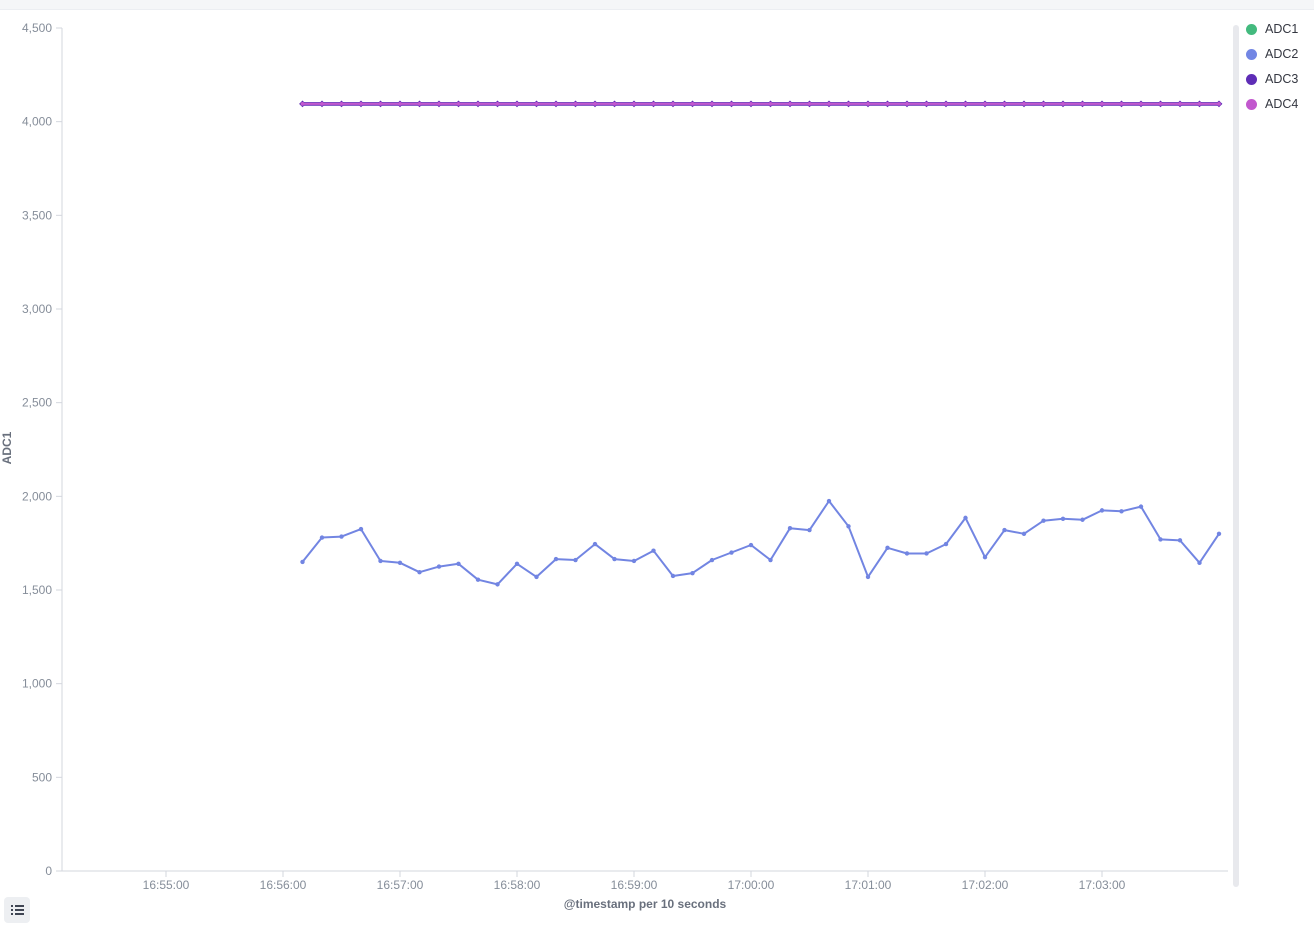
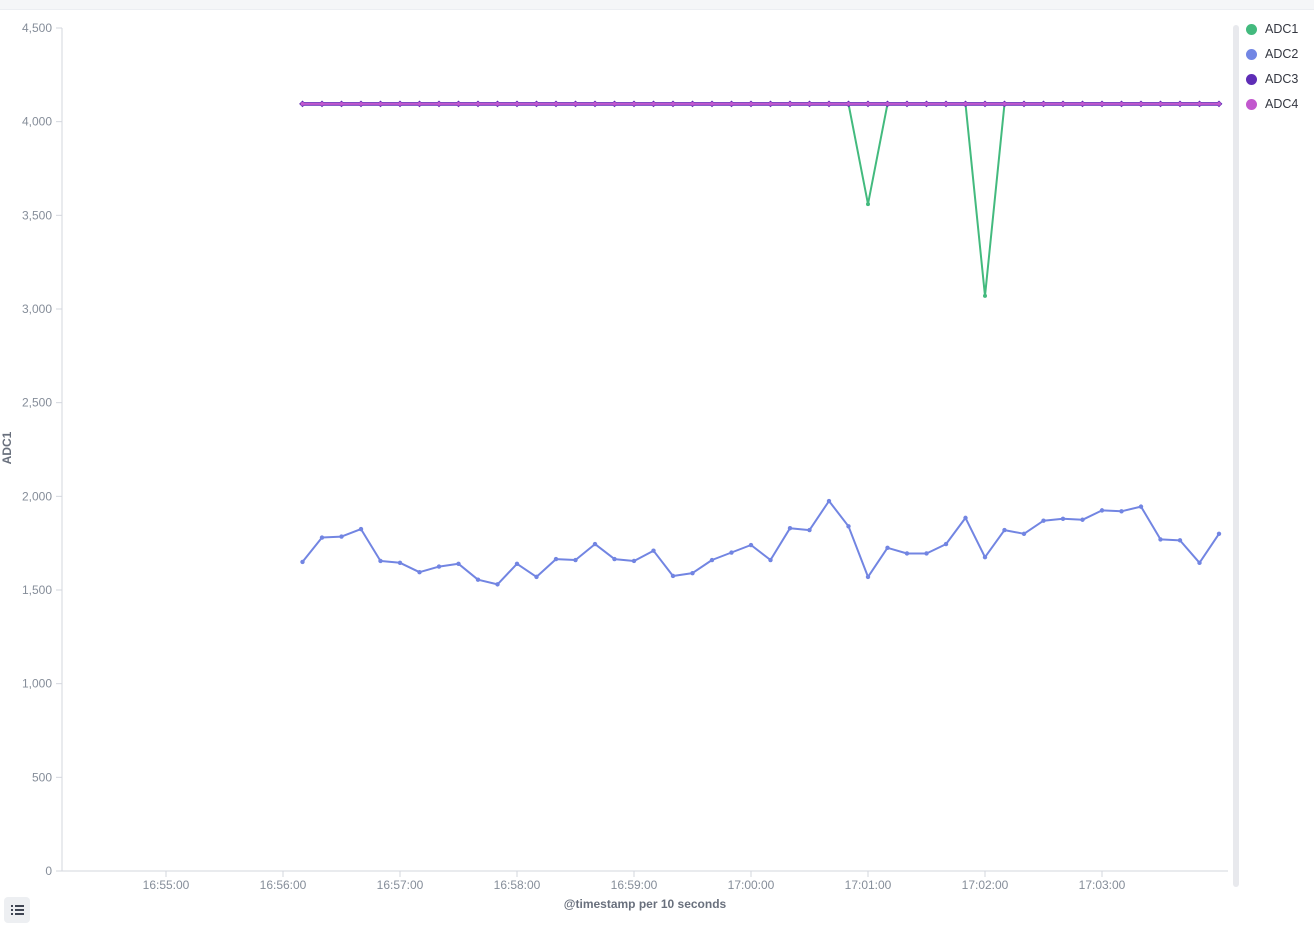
ADC1/17:01:00: 4100 -> 3560
ADC1/17:02:00: 4100 -> 3070
